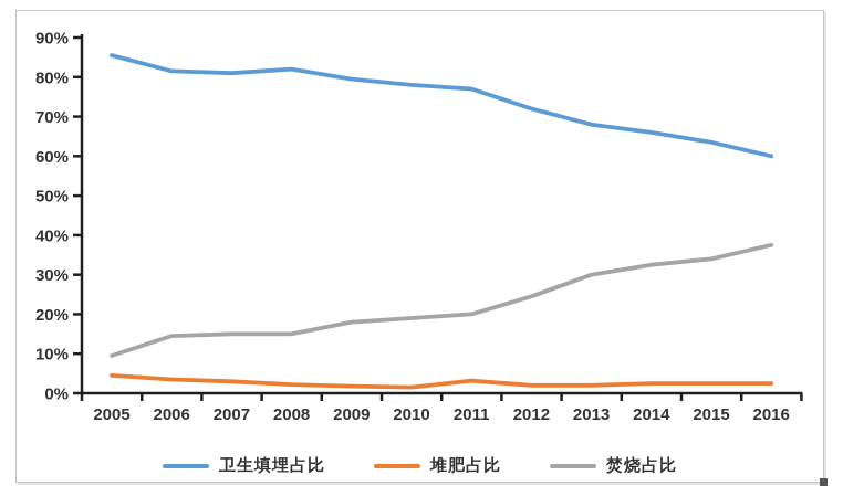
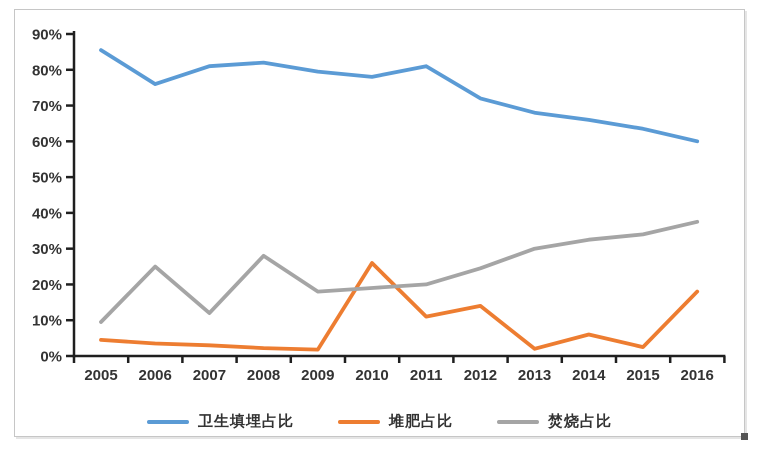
卫生填埋占比/2006: 82% -> 76%
焚烧占比/2006: 14% -> 25%
焚烧占比/2007: 15% -> 12%
焚烧占比/2008: 15% -> 28%
堆肥占比/2010: 2% -> 26%
卫生填埋占比/2011: 77% -> 81%
堆肥占比/2011: 3% -> 11%
堆肥占比/2012: 2% -> 14%
堆肥占比/2014: 2% -> 6%
堆肥占比/2016: 2% -> 18%
